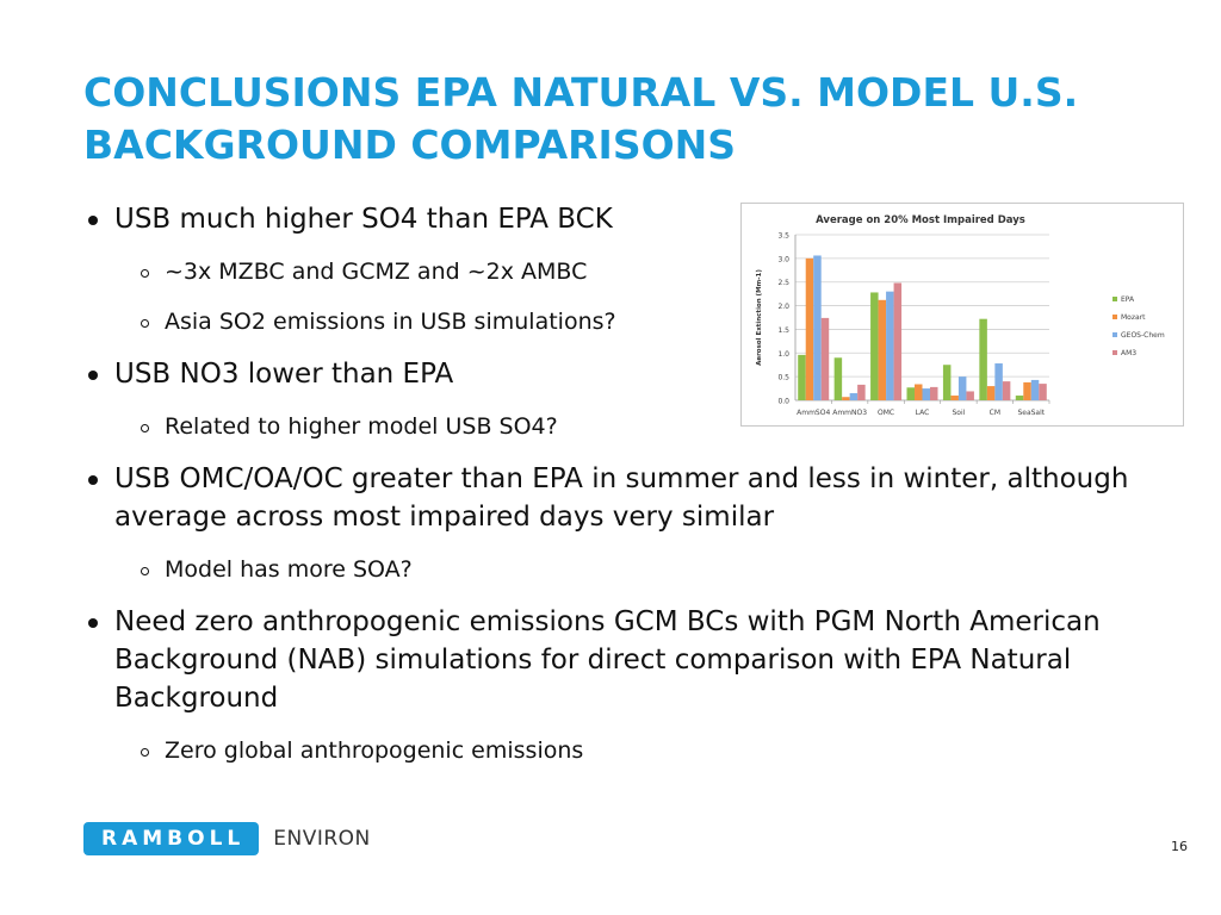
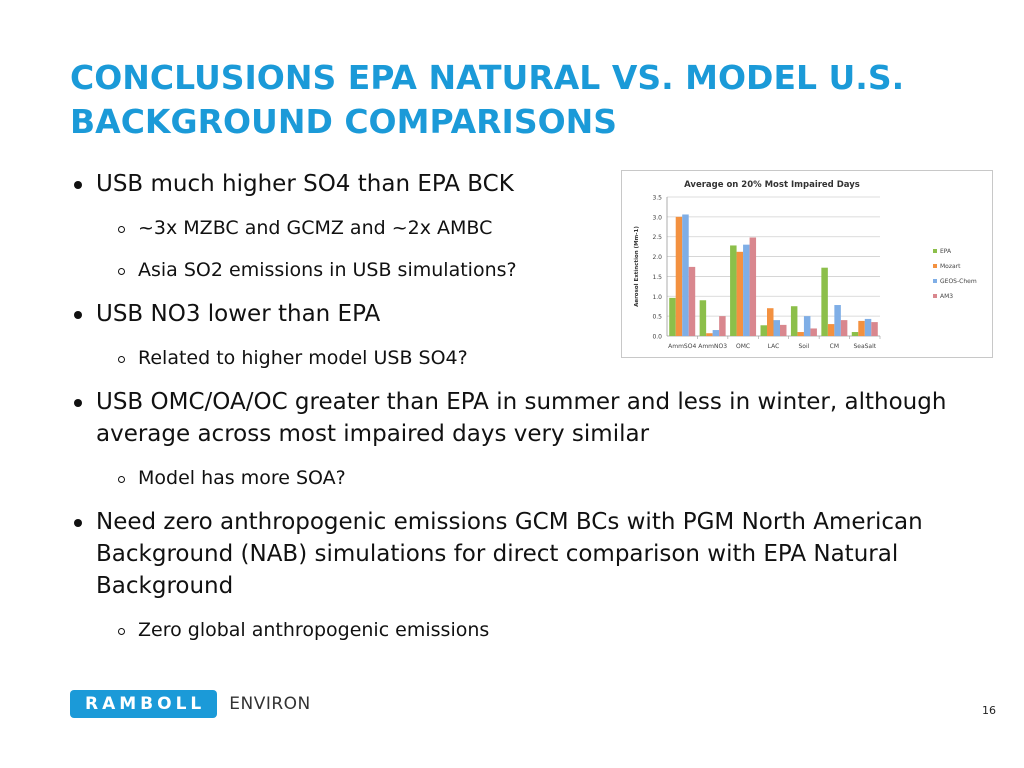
AM3/AmmNO3: 0.3 -> 0.5
Mozart/LAC: 0.3 -> 0.7
GEOS-Chem/LAC: 0.2 -> 0.4
